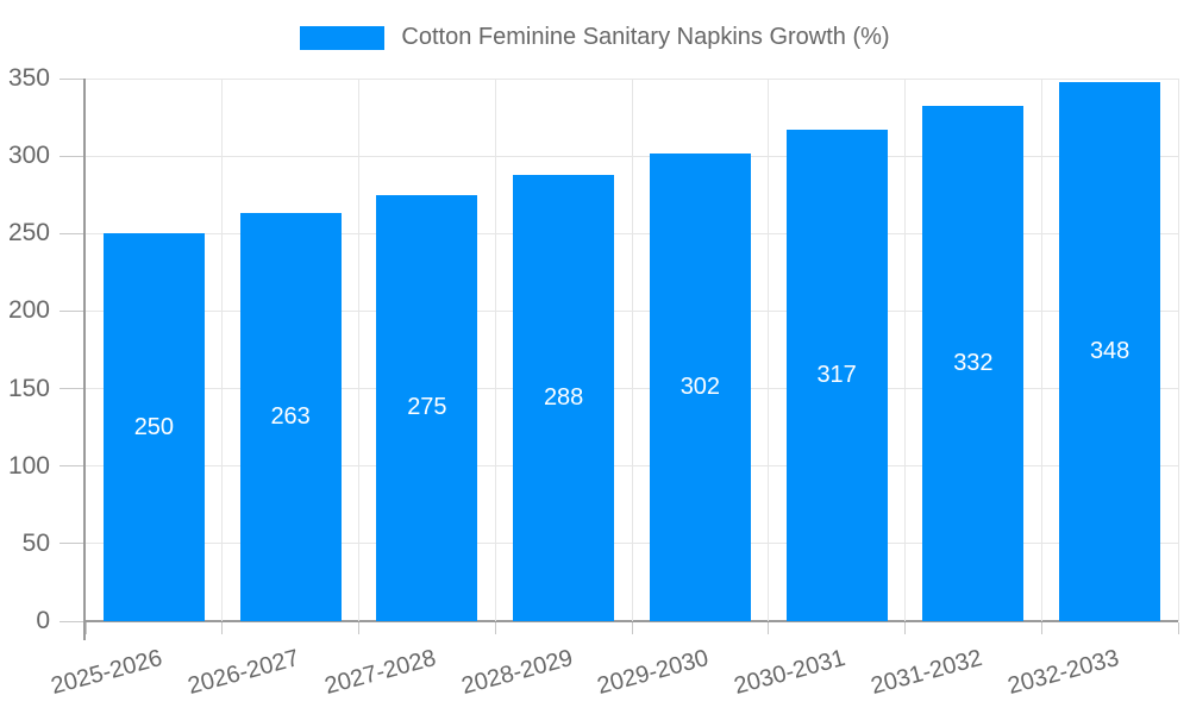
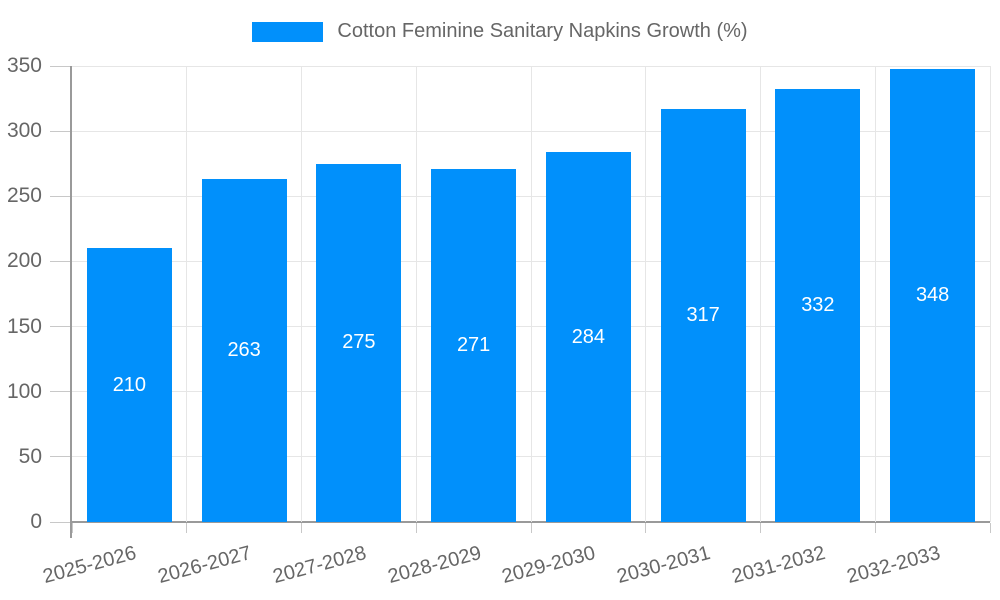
2025-2026: 250 -> 210
2028-2029: 288 -> 271
2029-2030: 302 -> 284
